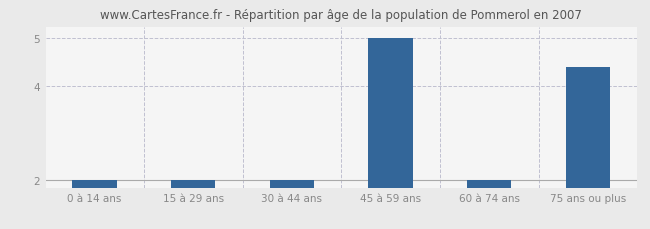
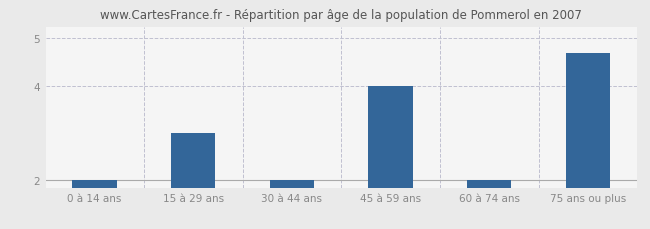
15 à 29 ans: 2.0 -> 3.0
45 à 59 ans: 5.0 -> 4.0
75 ans ou plus: 4.4 -> 4.7
